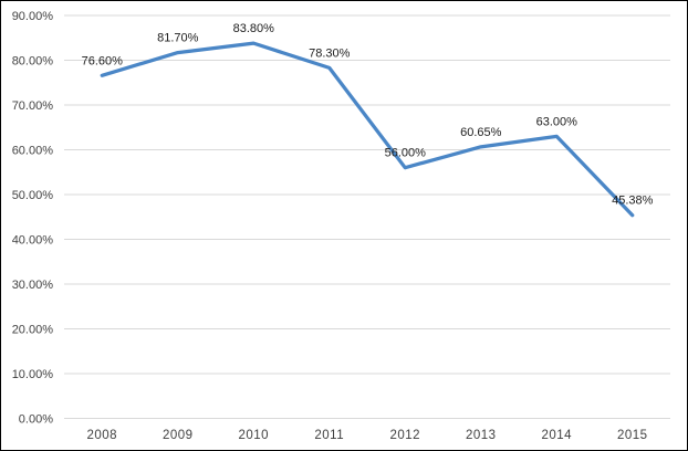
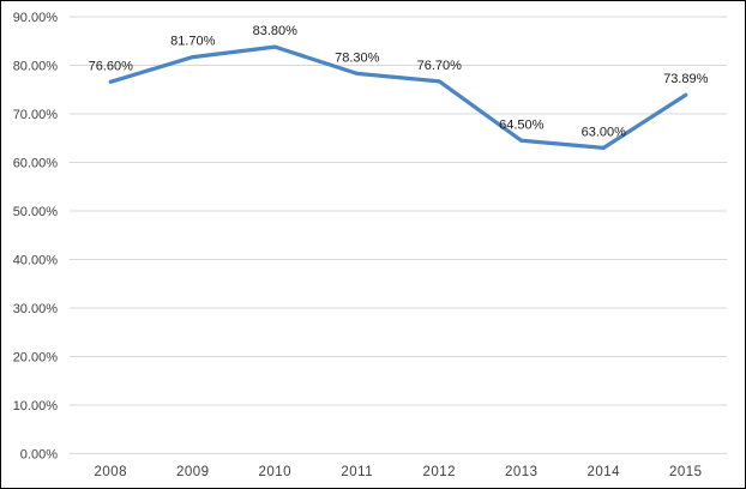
2012: 56.00% -> 76.70%
2013: 60.65% -> 64.50%
2015: 45.38% -> 73.89%
